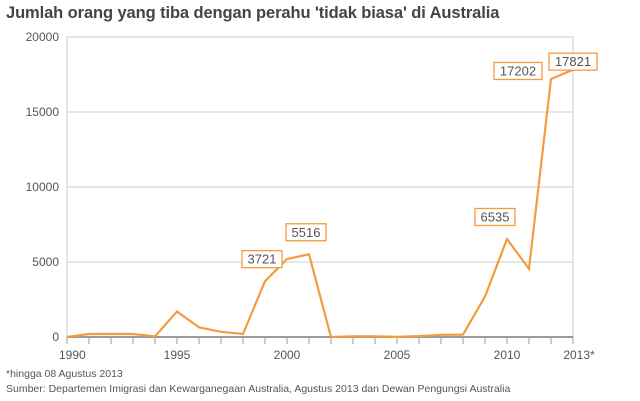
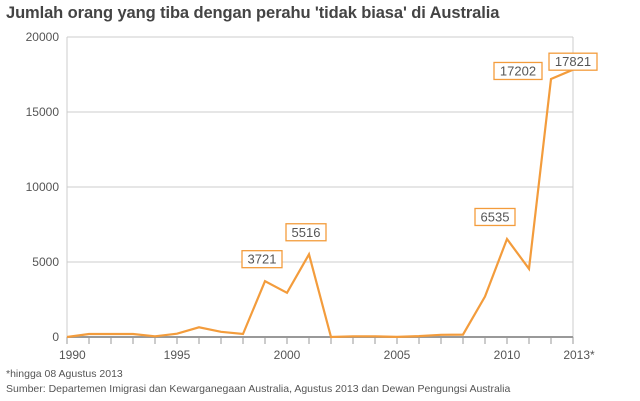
1995: 1700 -> 200
2000: 5200 -> 3000
